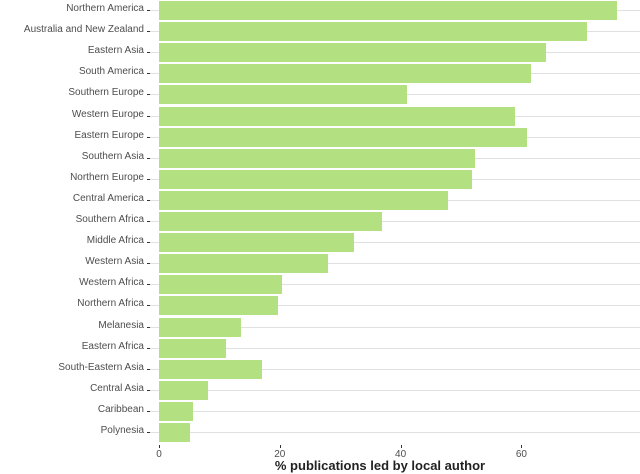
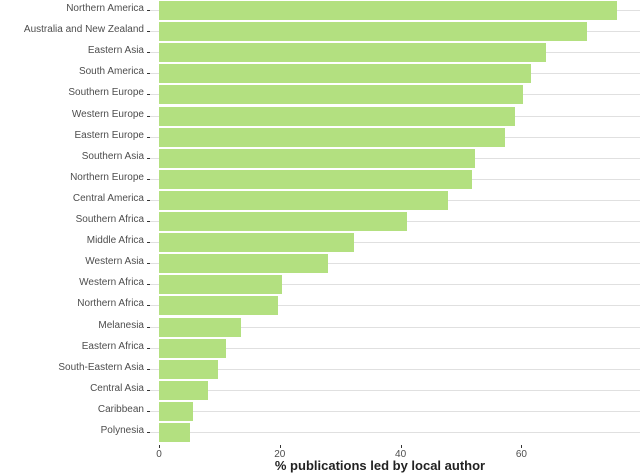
Southern Europe: 41 -> 60
Eastern Europe: 61 -> 57
Southern Africa: 37 -> 41
South-Eastern Asia: 17 -> 10
